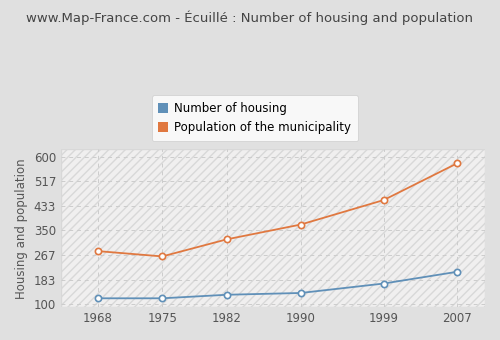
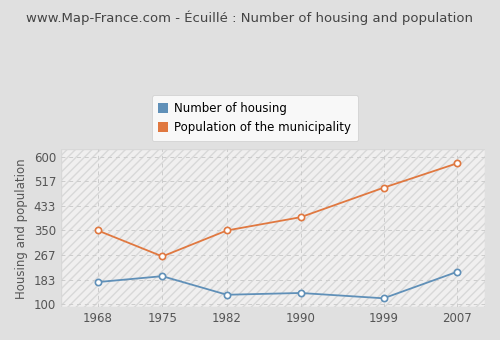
Number of housing/1968: 120 -> 175
Population of the municipality/1968: 280 -> 350
Number of housing/1975: 120 -> 195
Population of the municipality/1982: 320 -> 350
Population of the municipality/1990: 370 -> 395
Number of housing/1999: 170 -> 120
Population of the municipality/1999: 453 -> 495
